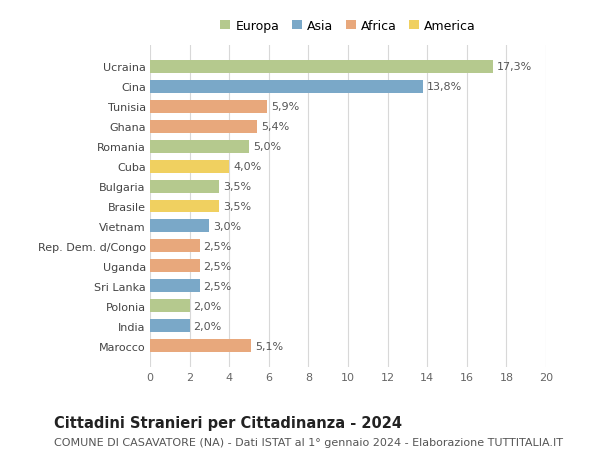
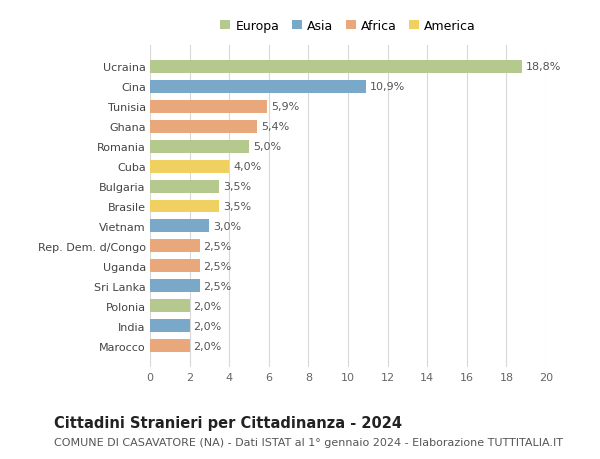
Ucraina: 17,3% -> 18,8%
Cina: 13,8% -> 10,9%
Marocco: 5,1% -> 2,0%
